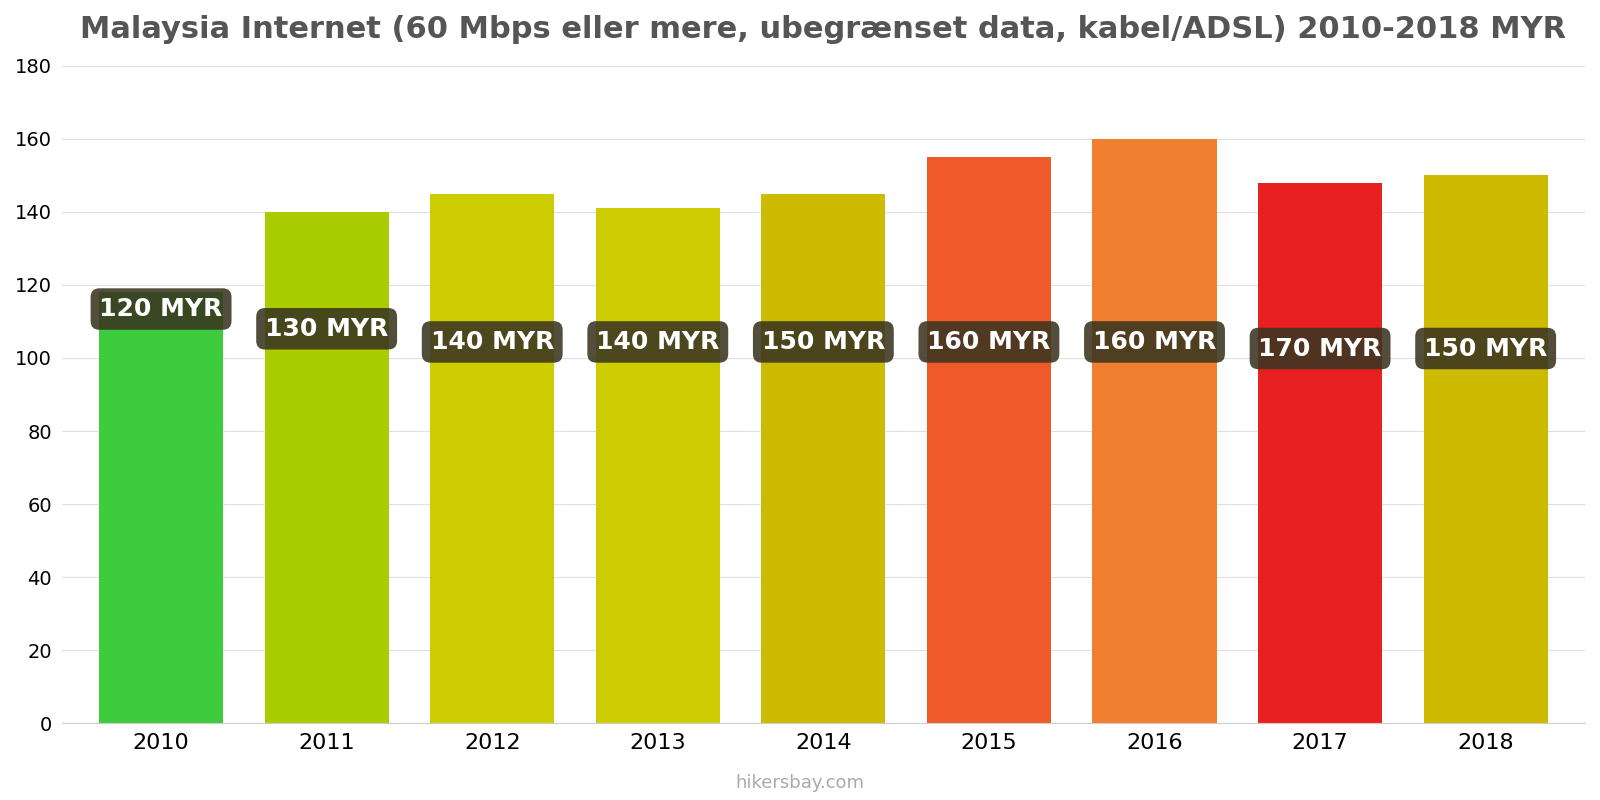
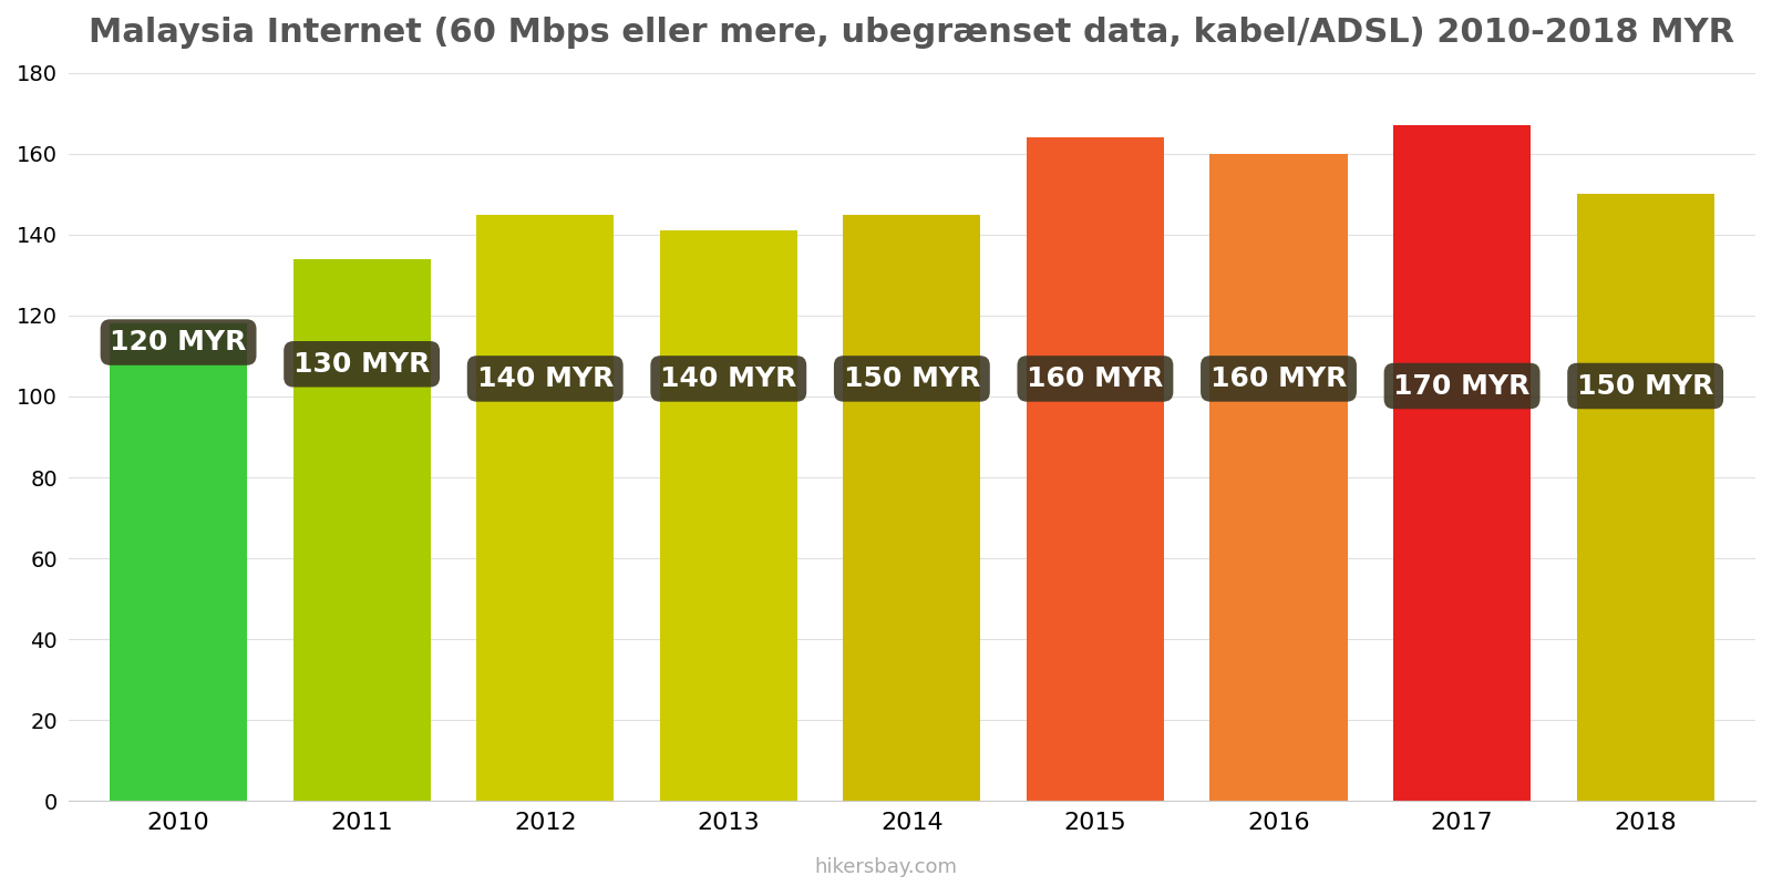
2011: 140 -> 134
2015: 155 -> 164
2017: 148 -> 167
